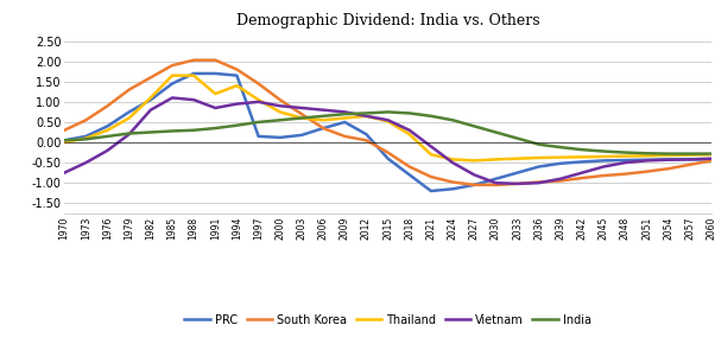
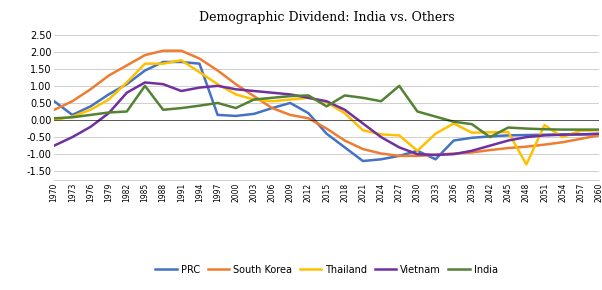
PRC/1970: 0.05 -> 0.55
India/1985: 0.28 -> 1.00
Thailand/1991: 1.20 -> 1.75
India/2000: 0.55 -> 0.35
India/2015: 0.75 -> 0.40
India/2027: 0.40 -> 1.00
Thailand/2030: -0.42 -> -0.90
PRC/2033: -0.75 -> -1.15
Thailand/2036: -0.38 -> -0.10
India/2042: -0.18 -> -0.50
Thailand/2048: -0.34 -> -1.30
Thailand/2051: -0.33 -> -0.15
Thailand/2054: -0.32 -> -0.50
